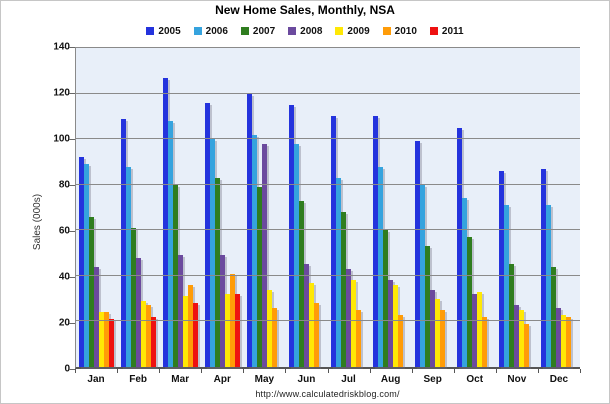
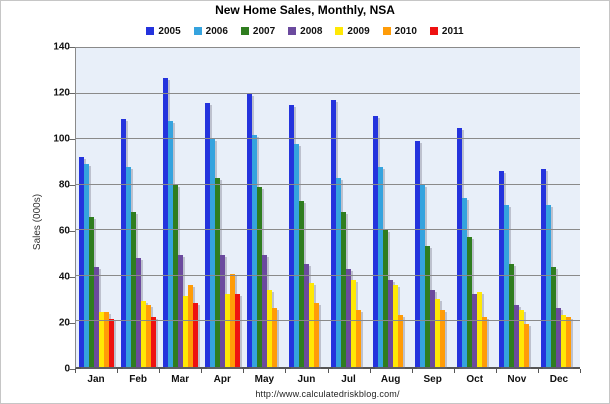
2007/Feb: 61 -> 68
2008/May: 98 -> 49
2005/Jul: 110 -> 117
